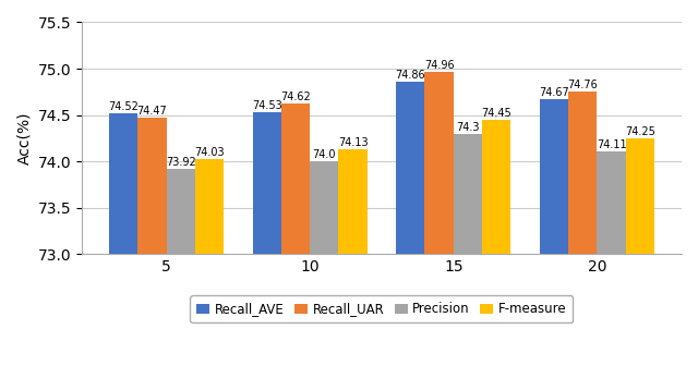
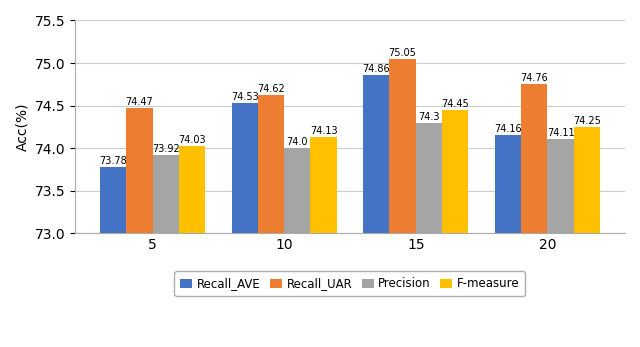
Recall_AVE/5: 74.52 -> 73.78
Recall_UAR/15: 74.96 -> 75.05
Recall_AVE/20: 74.67 -> 74.16
